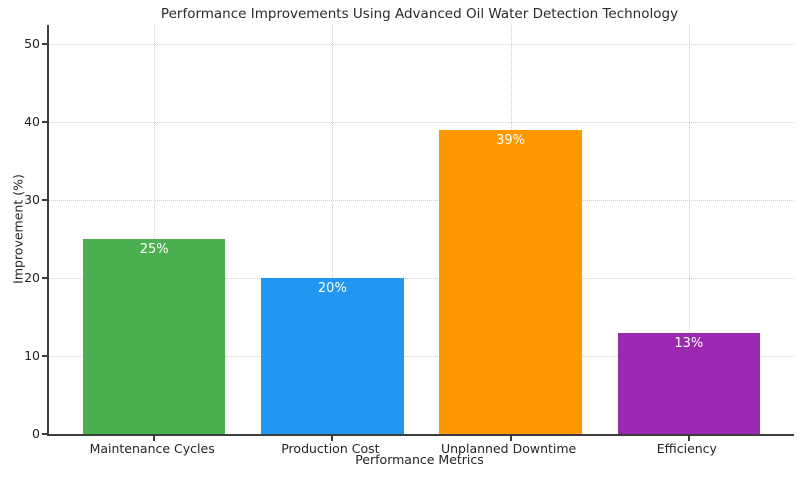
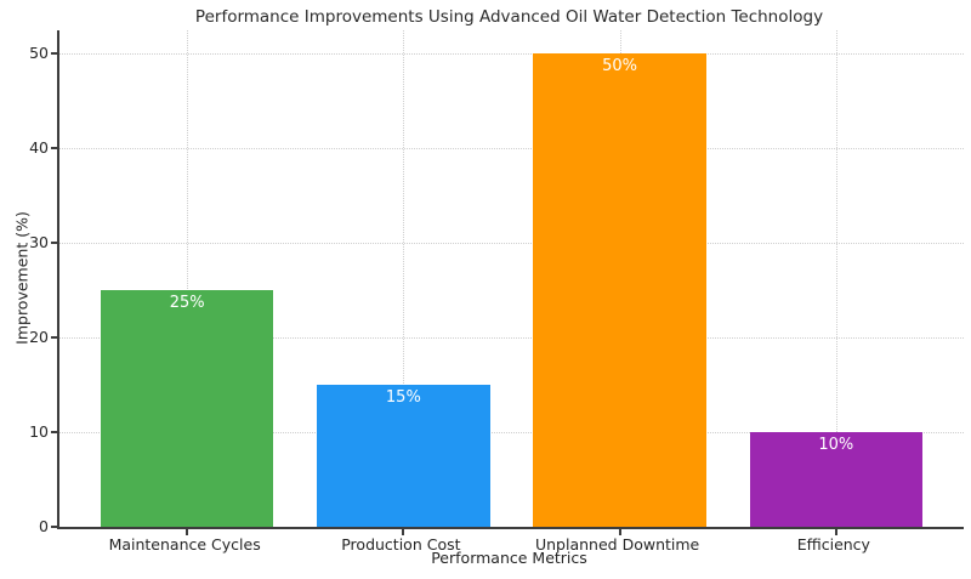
Production Cost: 20% -> 15%
Unplanned Downtime: 39% -> 50%
Efficiency: 13% -> 10%
